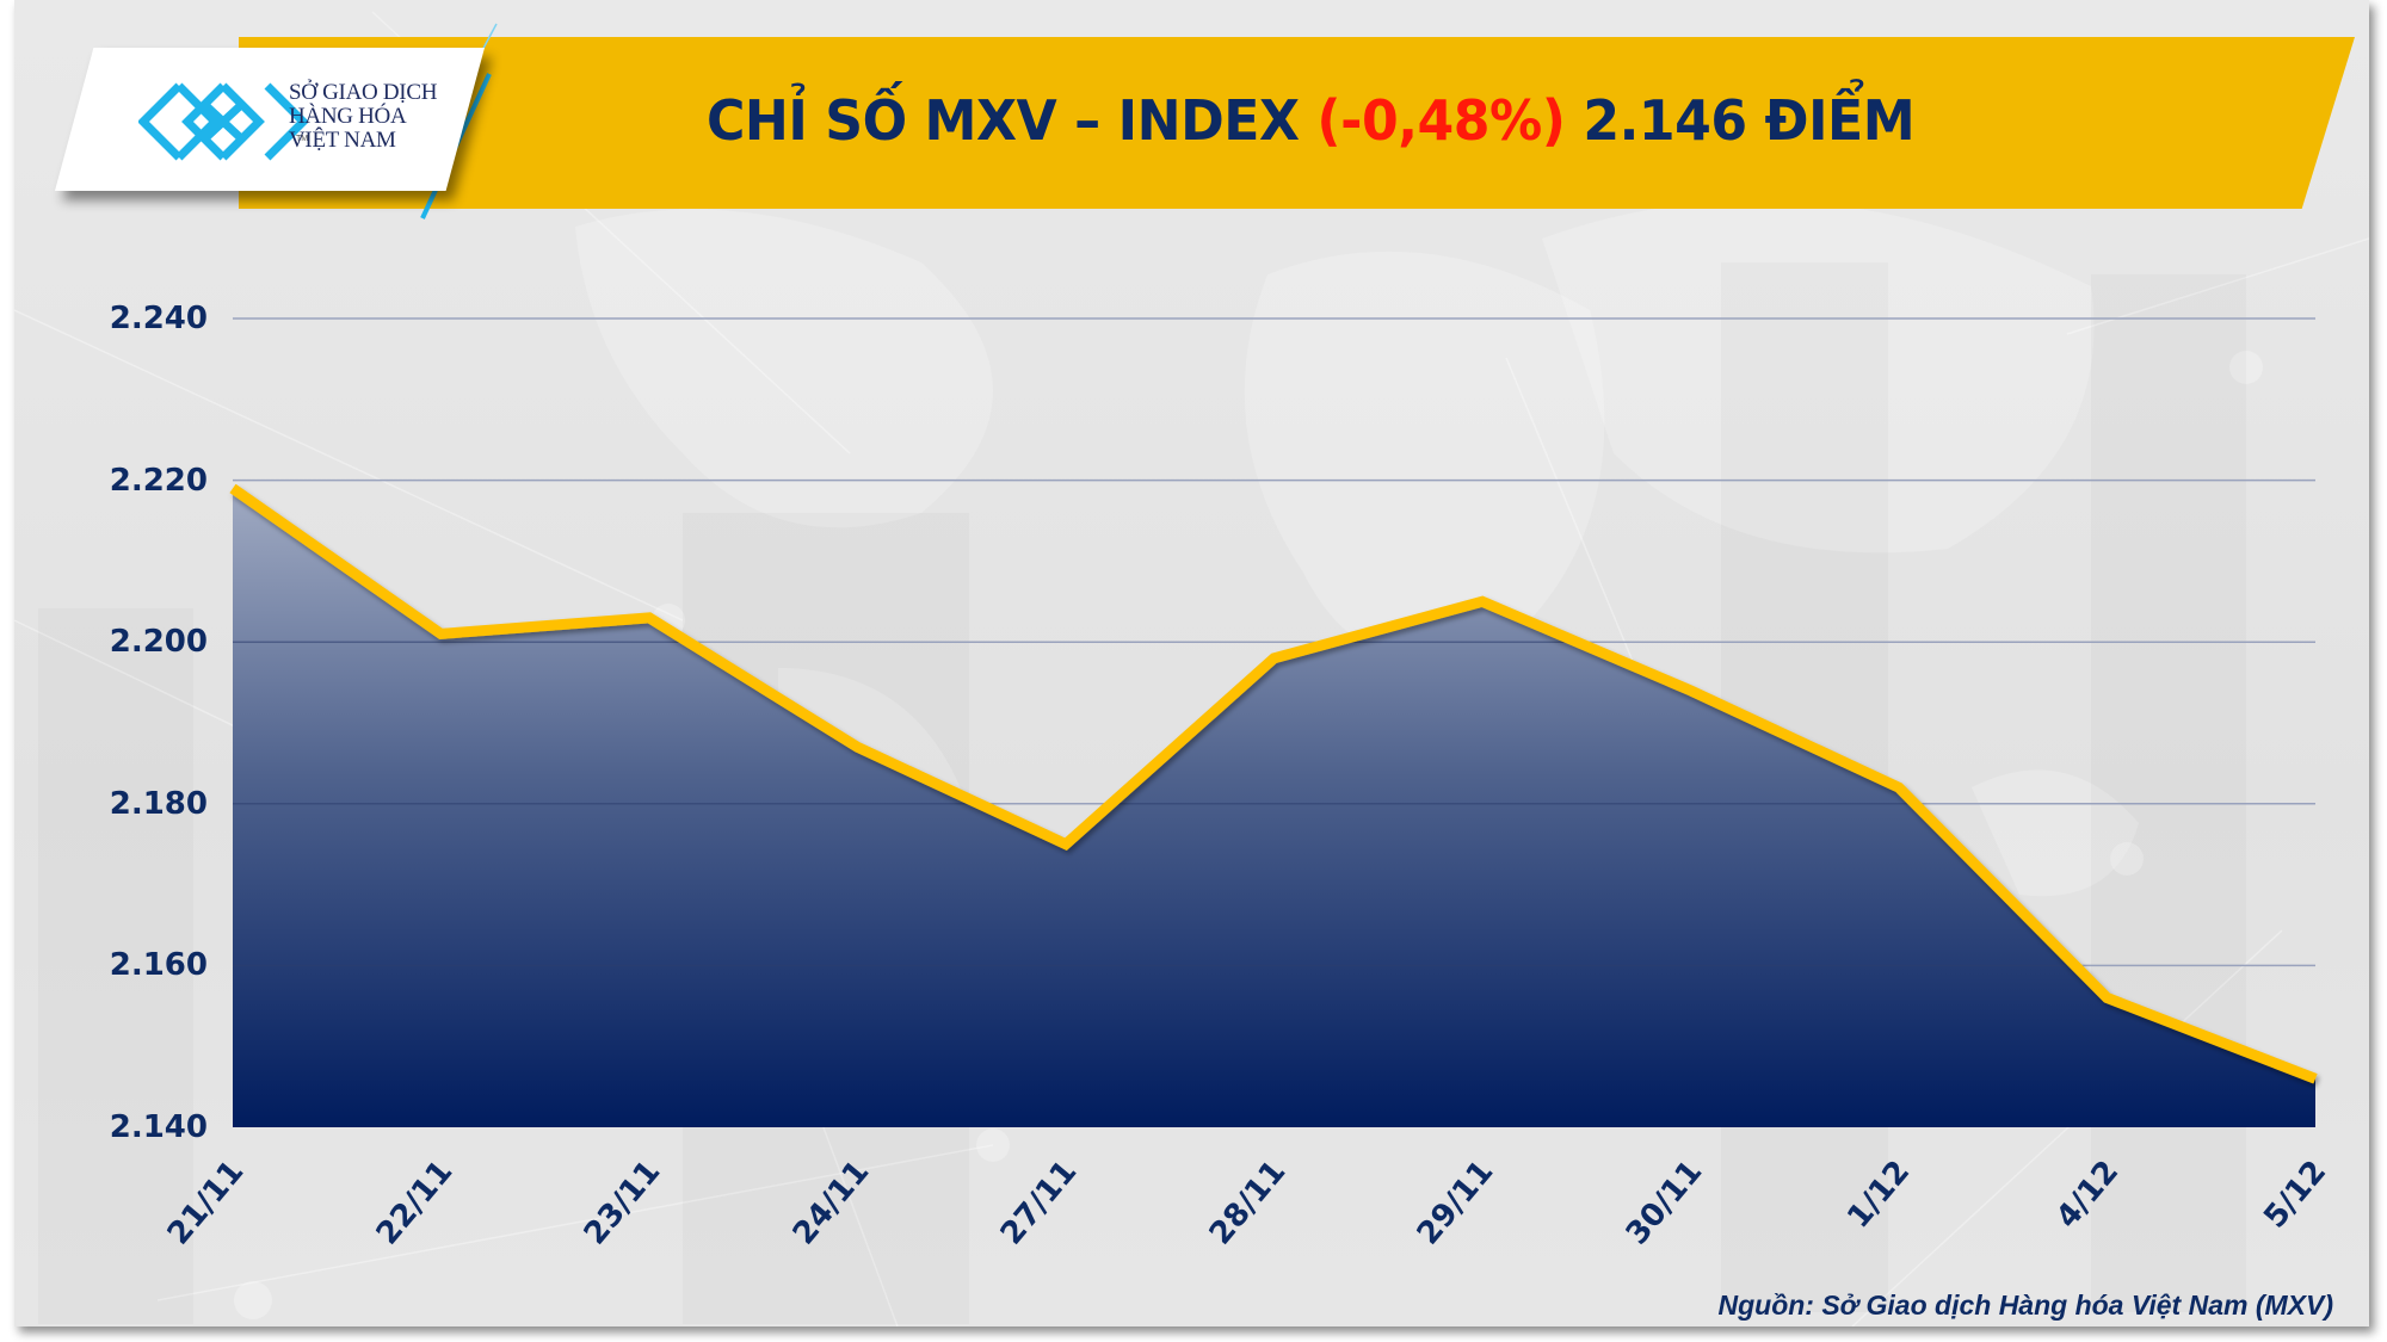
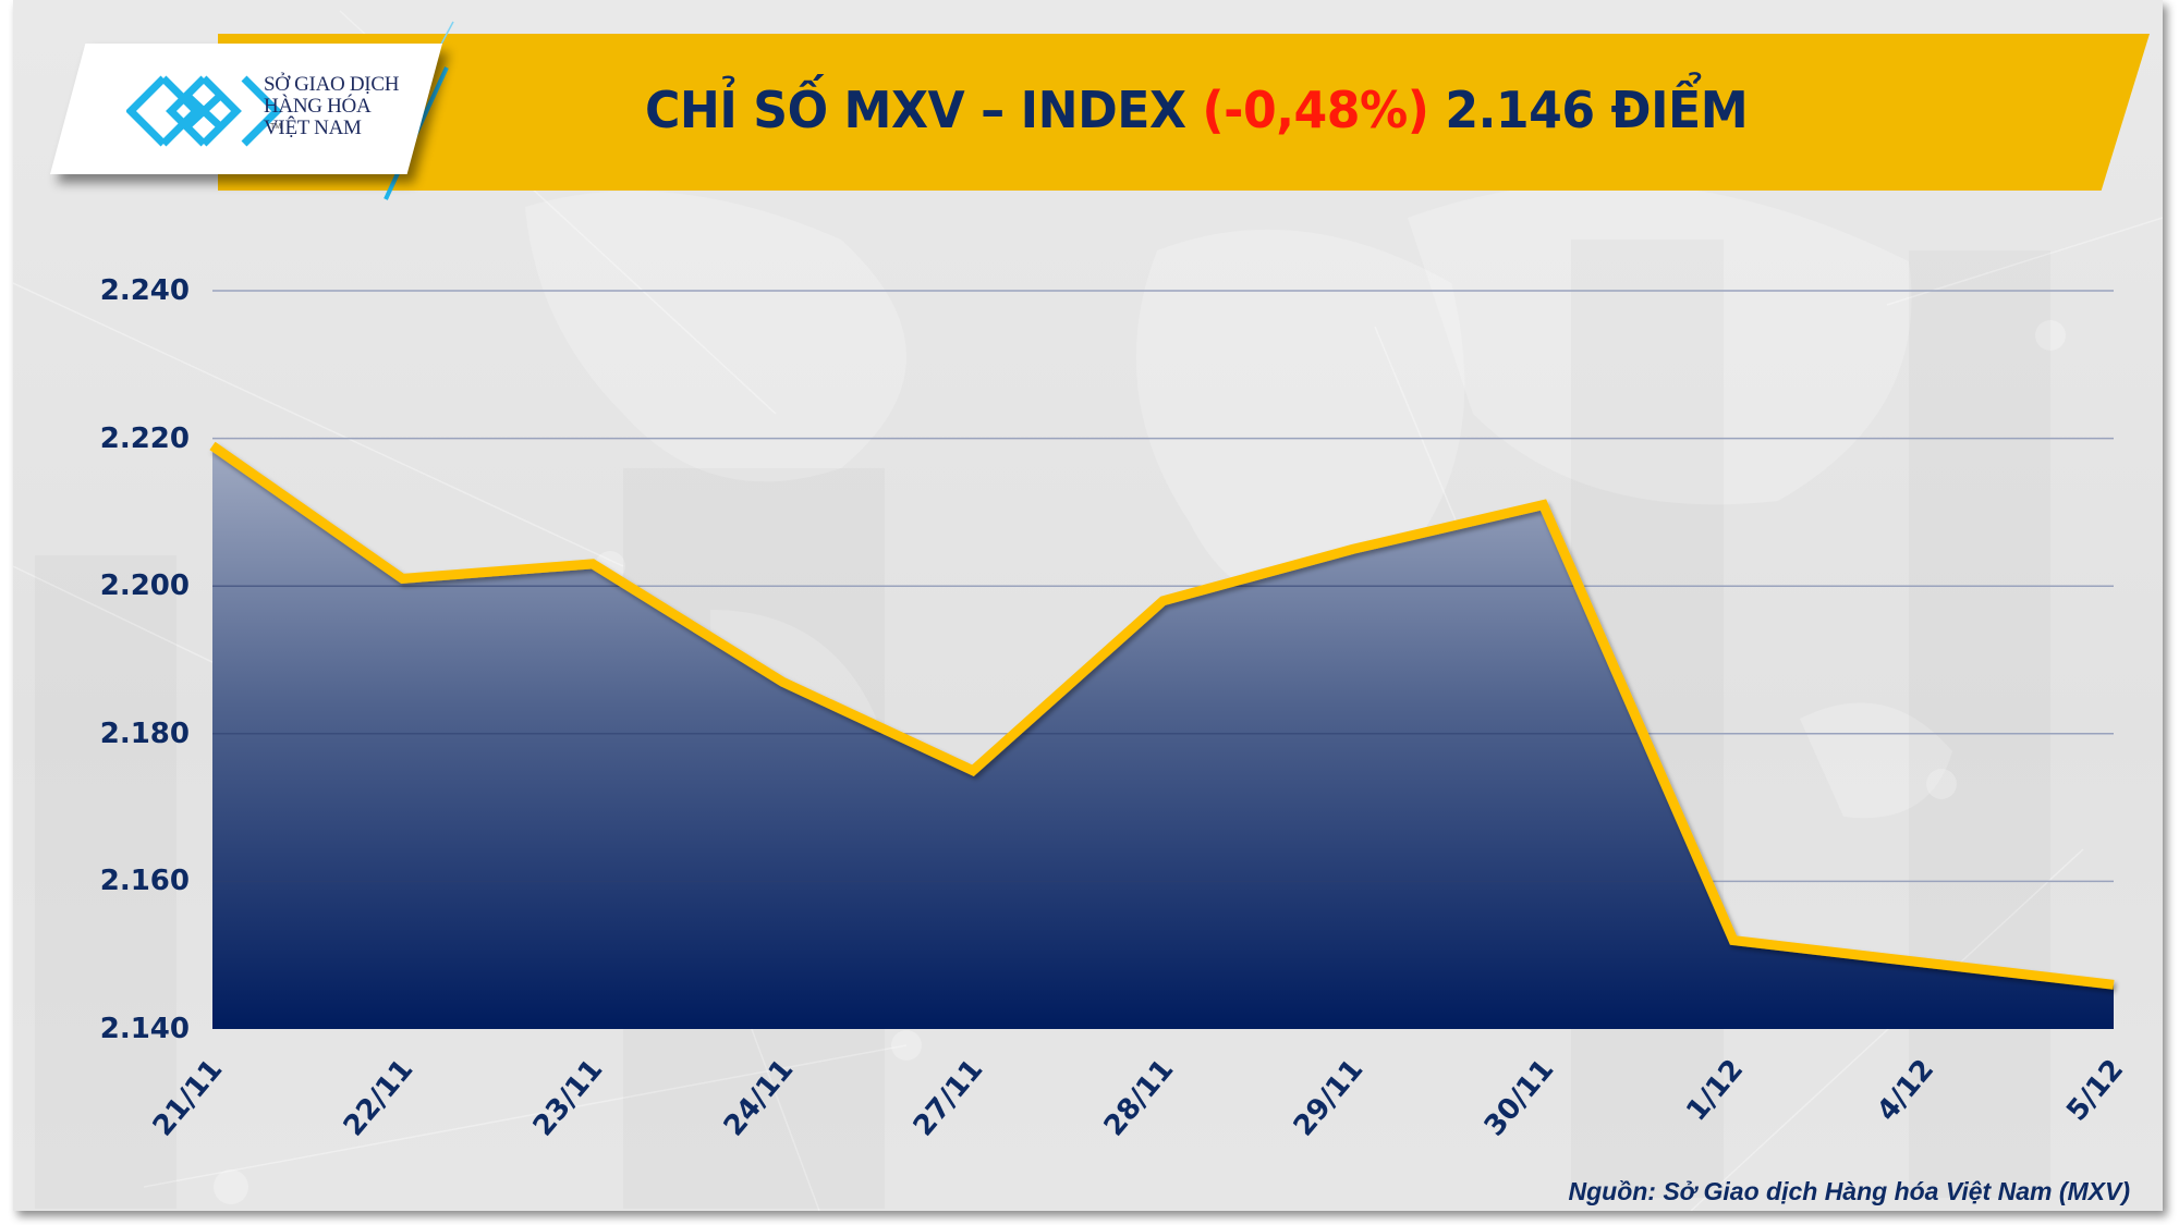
30/11: 2194 -> 2211
1/12: 2182 -> 2152
4/12: 2156 -> 2149
